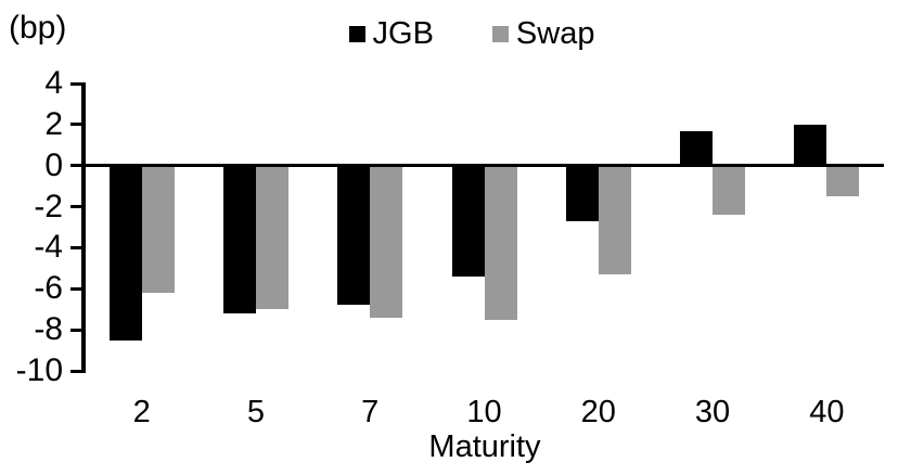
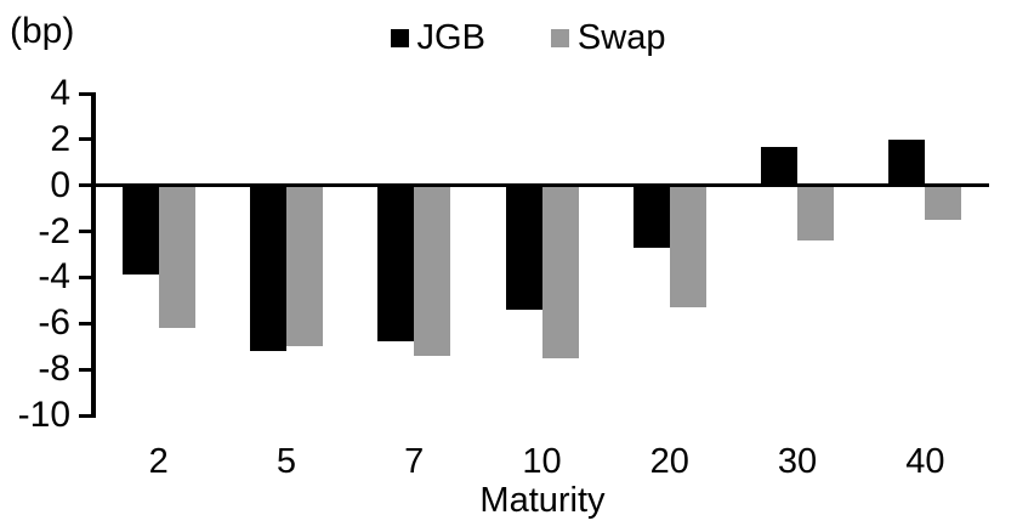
JGB/2: -8.5 -> -3.9
